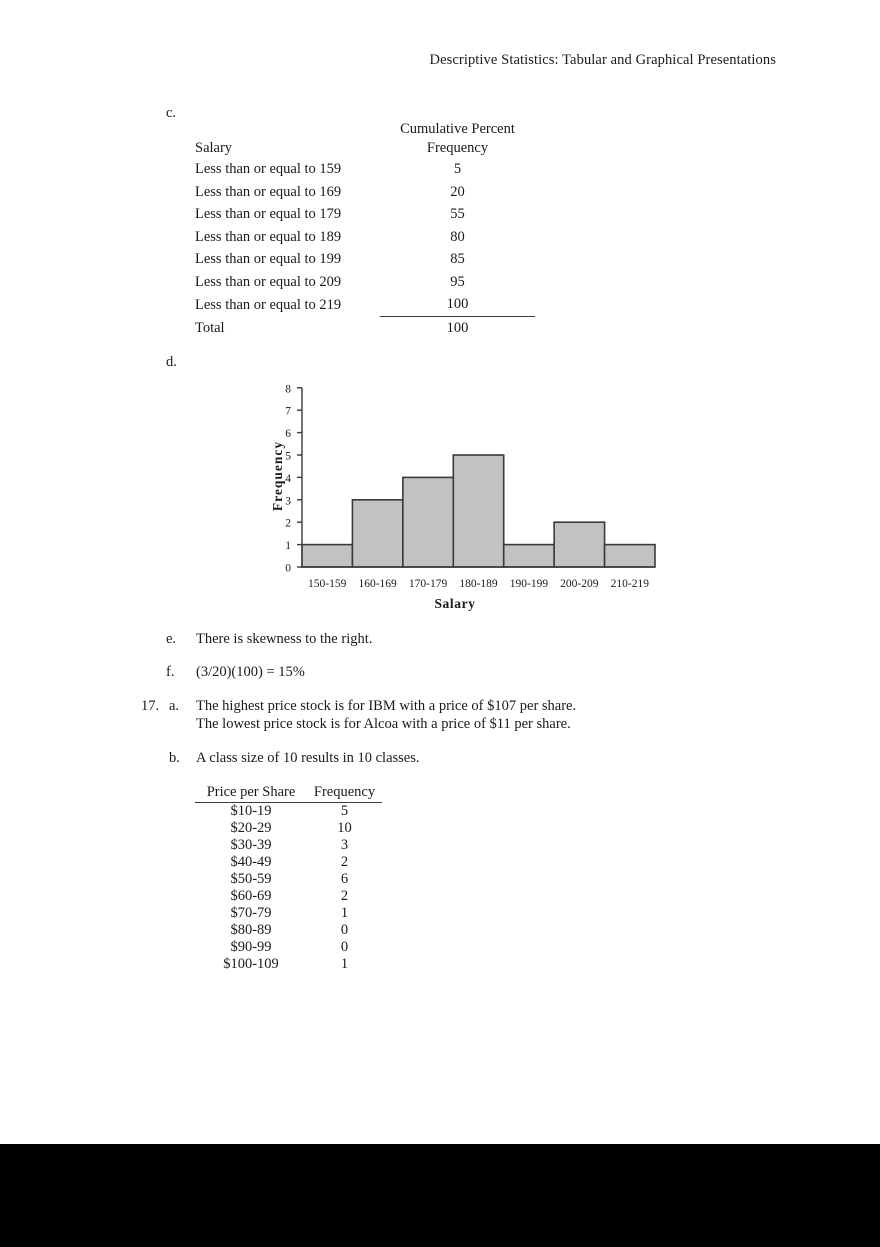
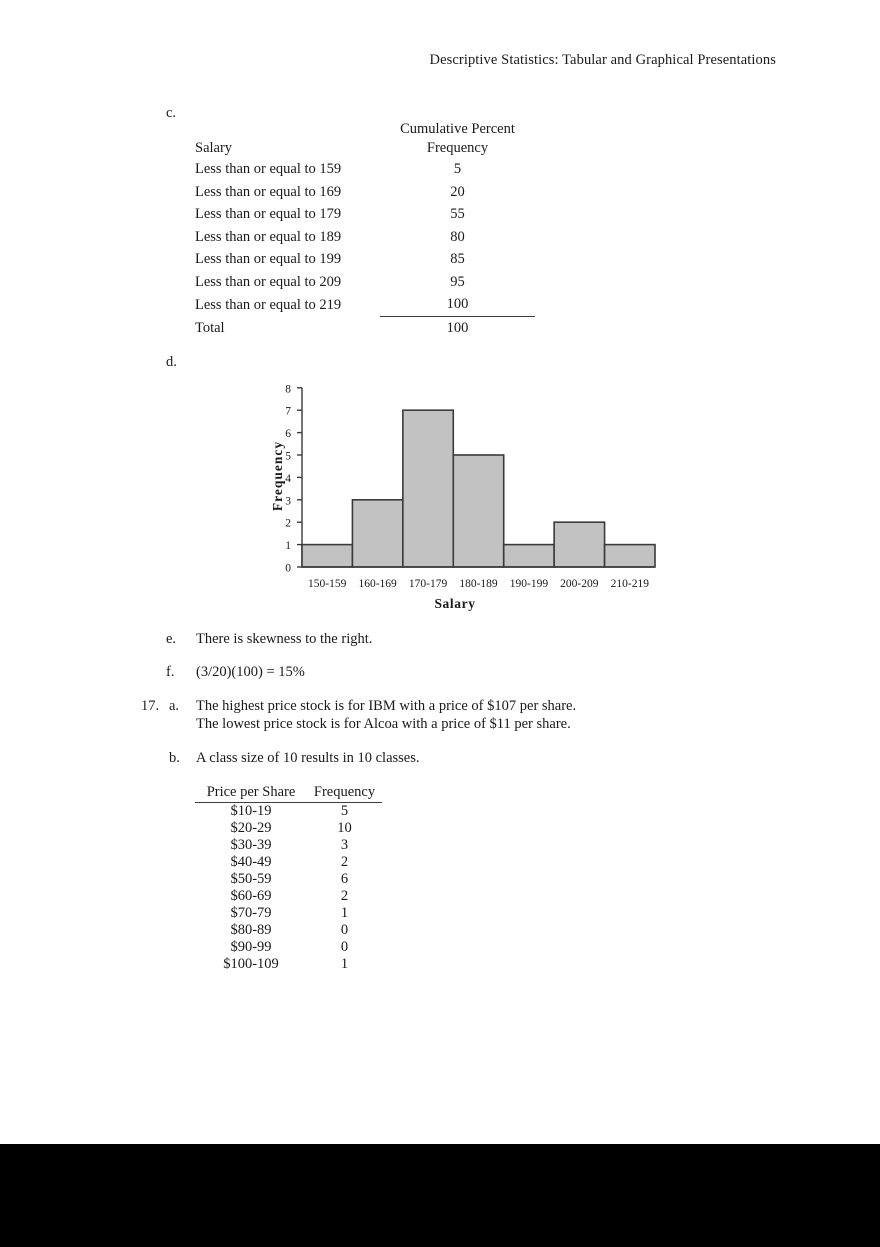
170-179: 4 -> 7
